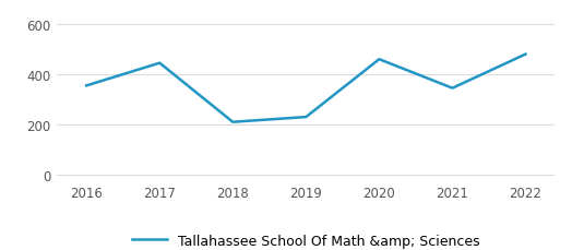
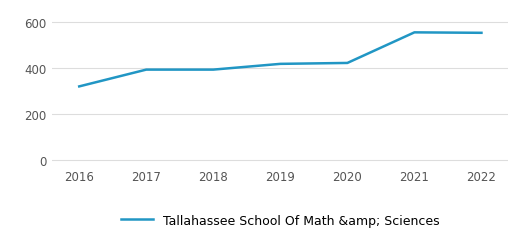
2016: 355 -> 320
2017: 445 -> 393
2018: 210 -> 393
2019: 230 -> 418
2020: 460 -> 422
2021: 345 -> 555
2022: 480 -> 553
